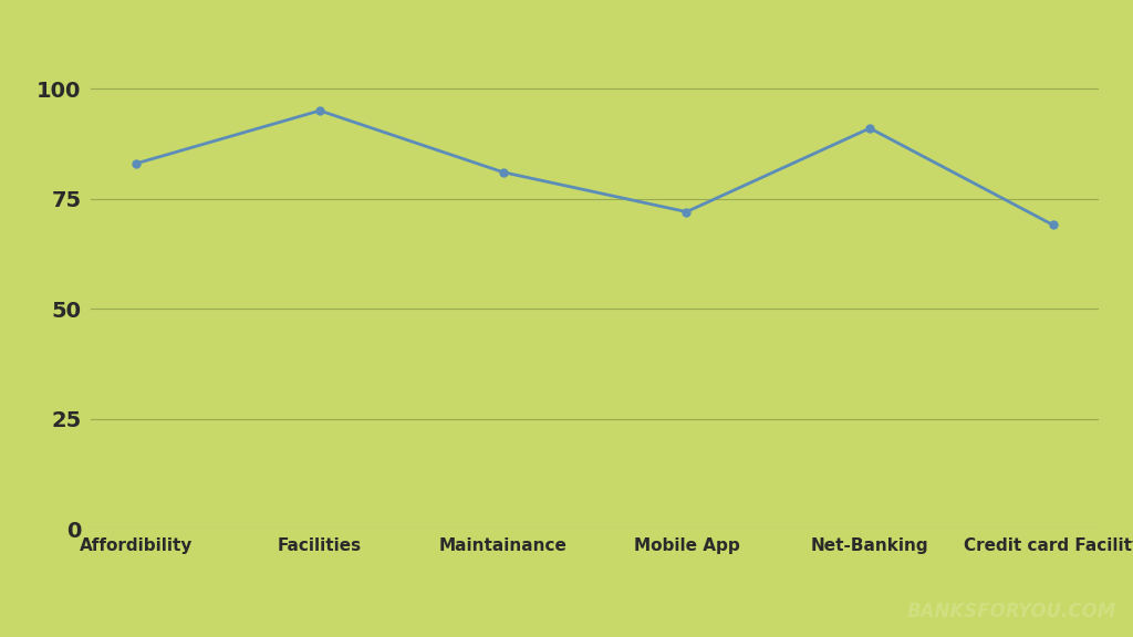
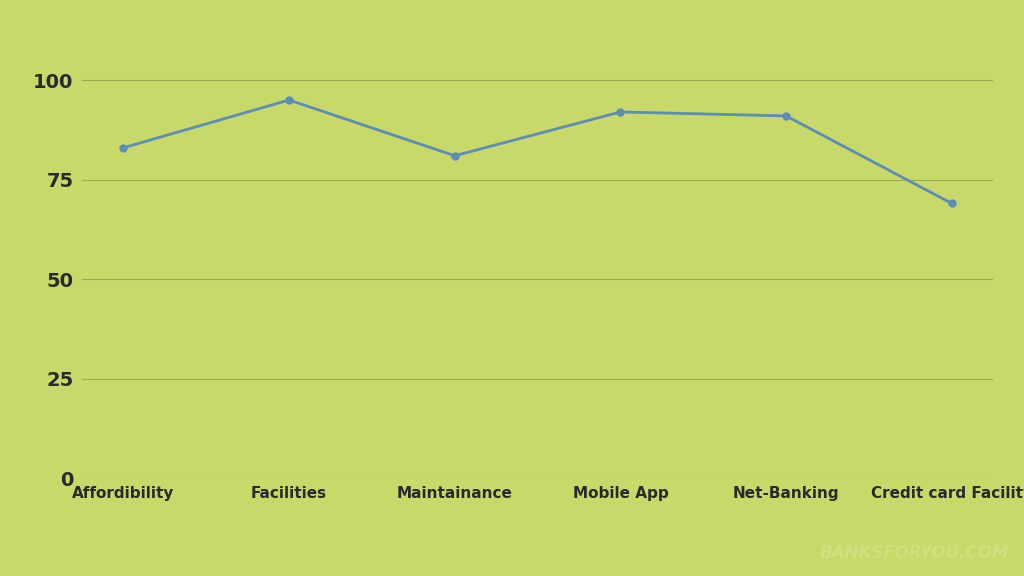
Mobile App: 72 -> 92
